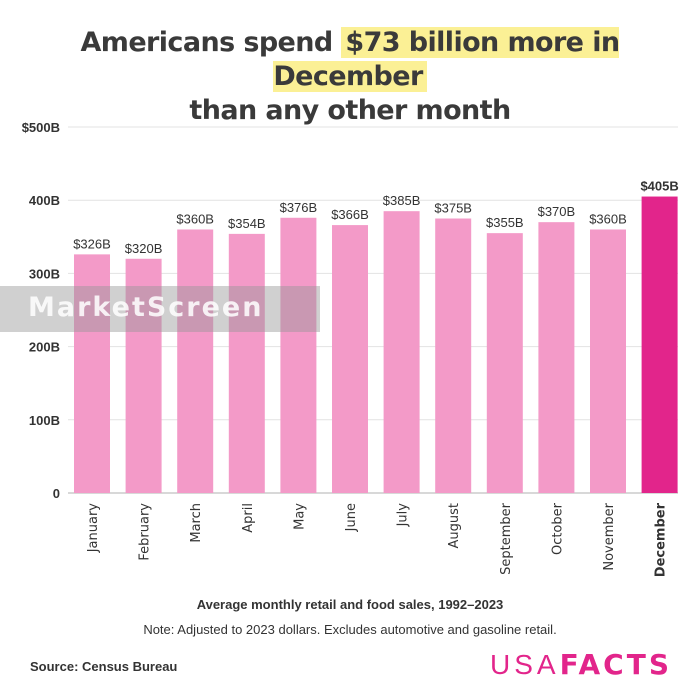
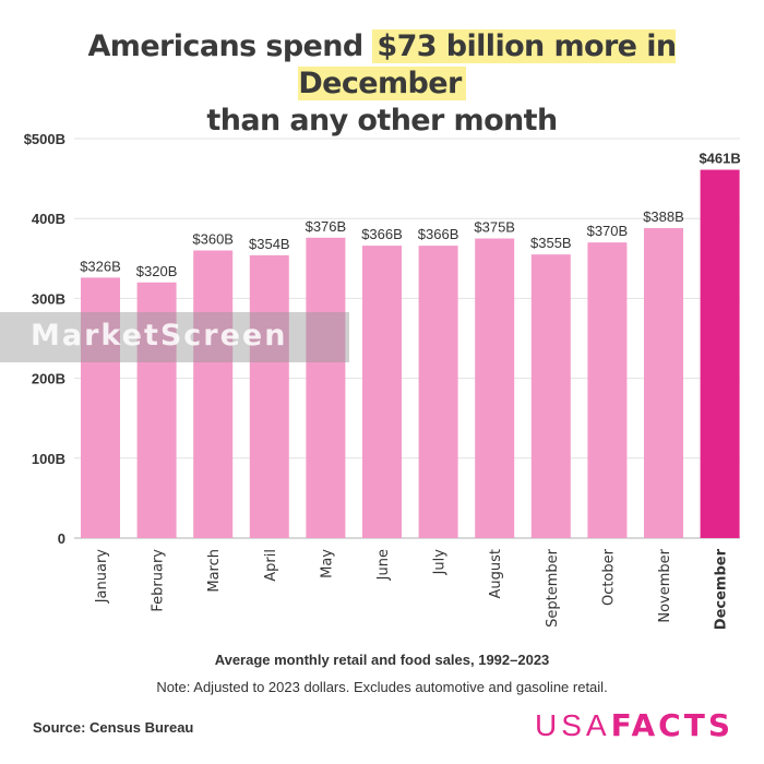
July: $385B -> $366B
November: $360B -> $388B
December: $405B -> $461B
